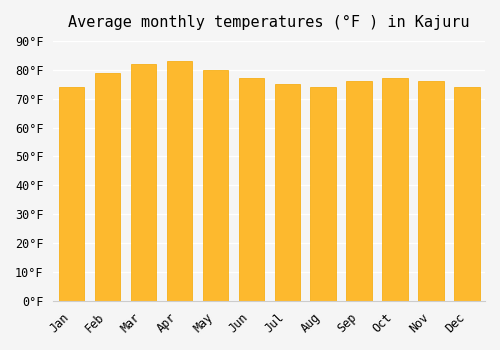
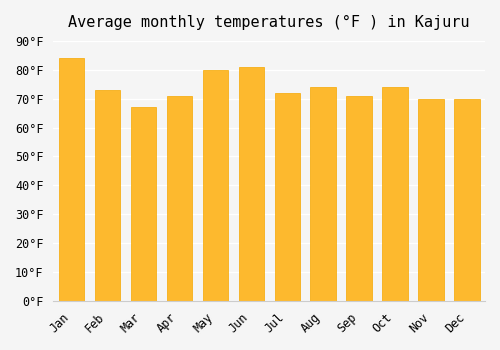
Jan: 74°F -> 84°F
Feb: 79°F -> 73°F
Mar: 82°F -> 67°F
Apr: 83°F -> 71°F
Jun: 77°F -> 81°F
Jul: 75°F -> 72°F
Sep: 76°F -> 71°F
Oct: 77°F -> 74°F
Nov: 76°F -> 70°F
Dec: 74°F -> 70°F
